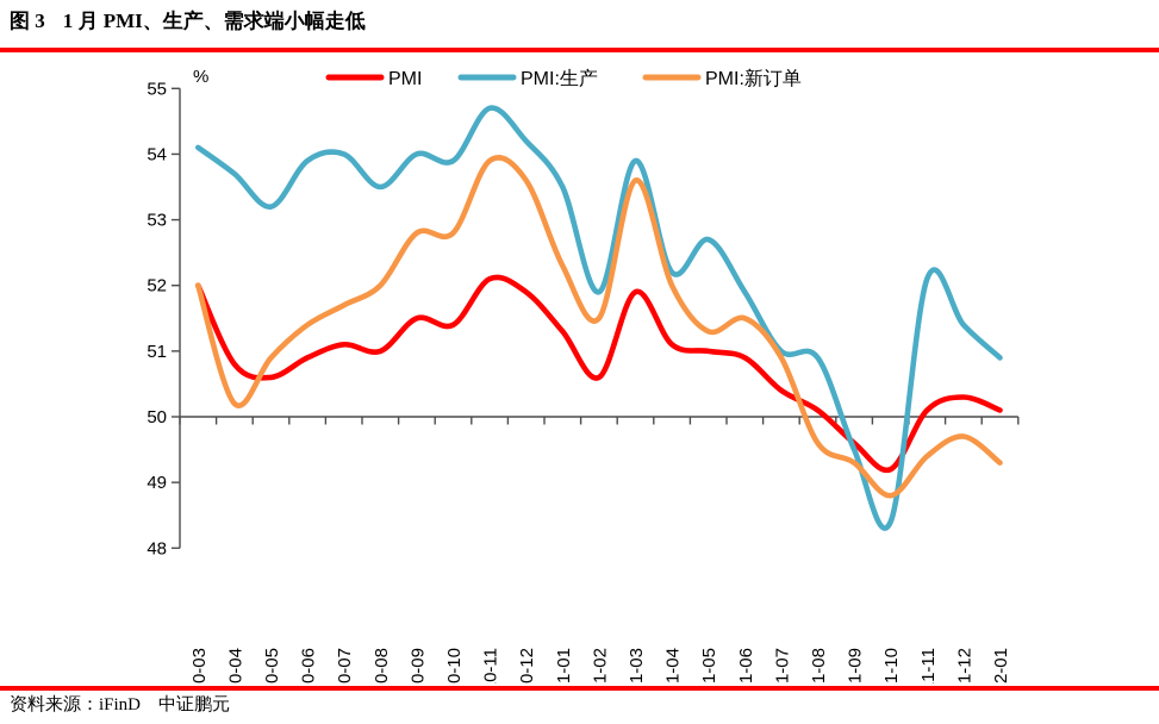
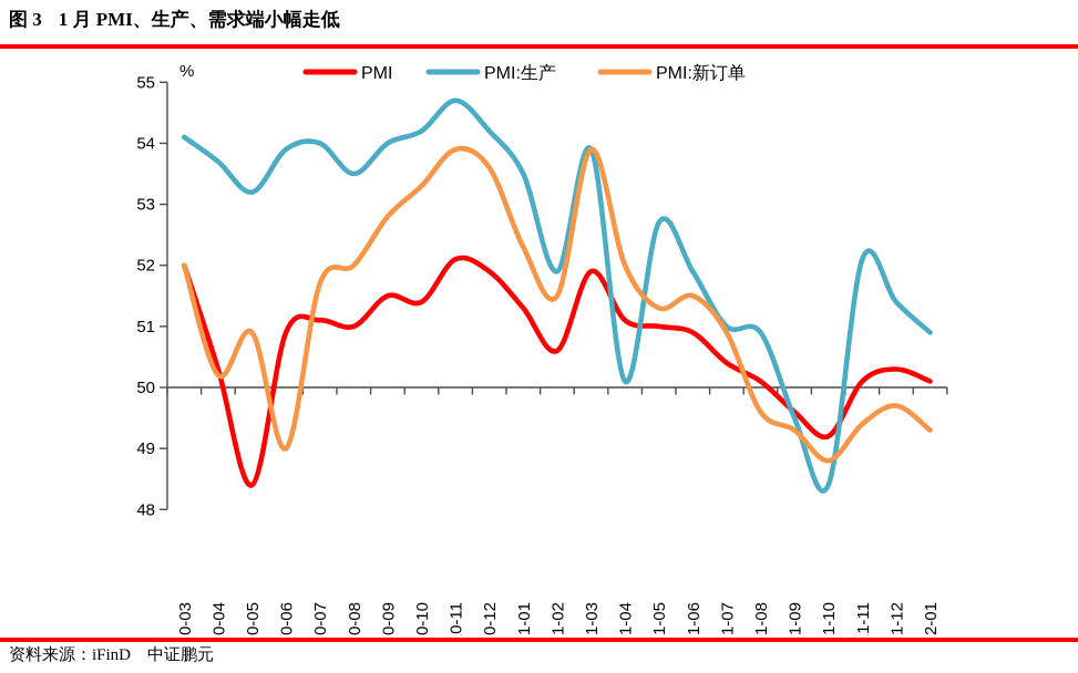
PMI/2020-04: 50.8 -> 50.3
PMI/2020-05: 50.6 -> 48.4
PMI:新订单/2020-06: 51.4 -> 49.0
PMI:生产/2020-10: 53.9 -> 54.2
PMI:新订单/2020-10: 52.8 -> 53.3
PMI:新订单/2021-03: 53.6 -> 53.9
PMI:生产/2021-04: 52.2 -> 50.1
